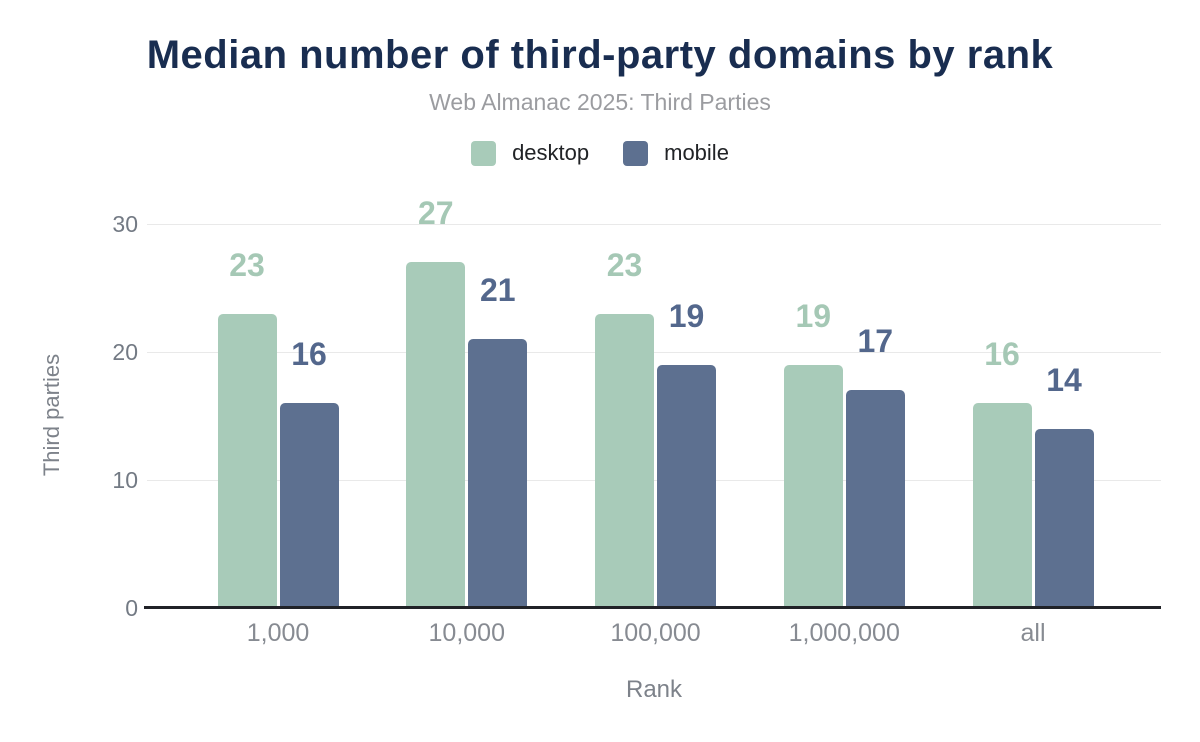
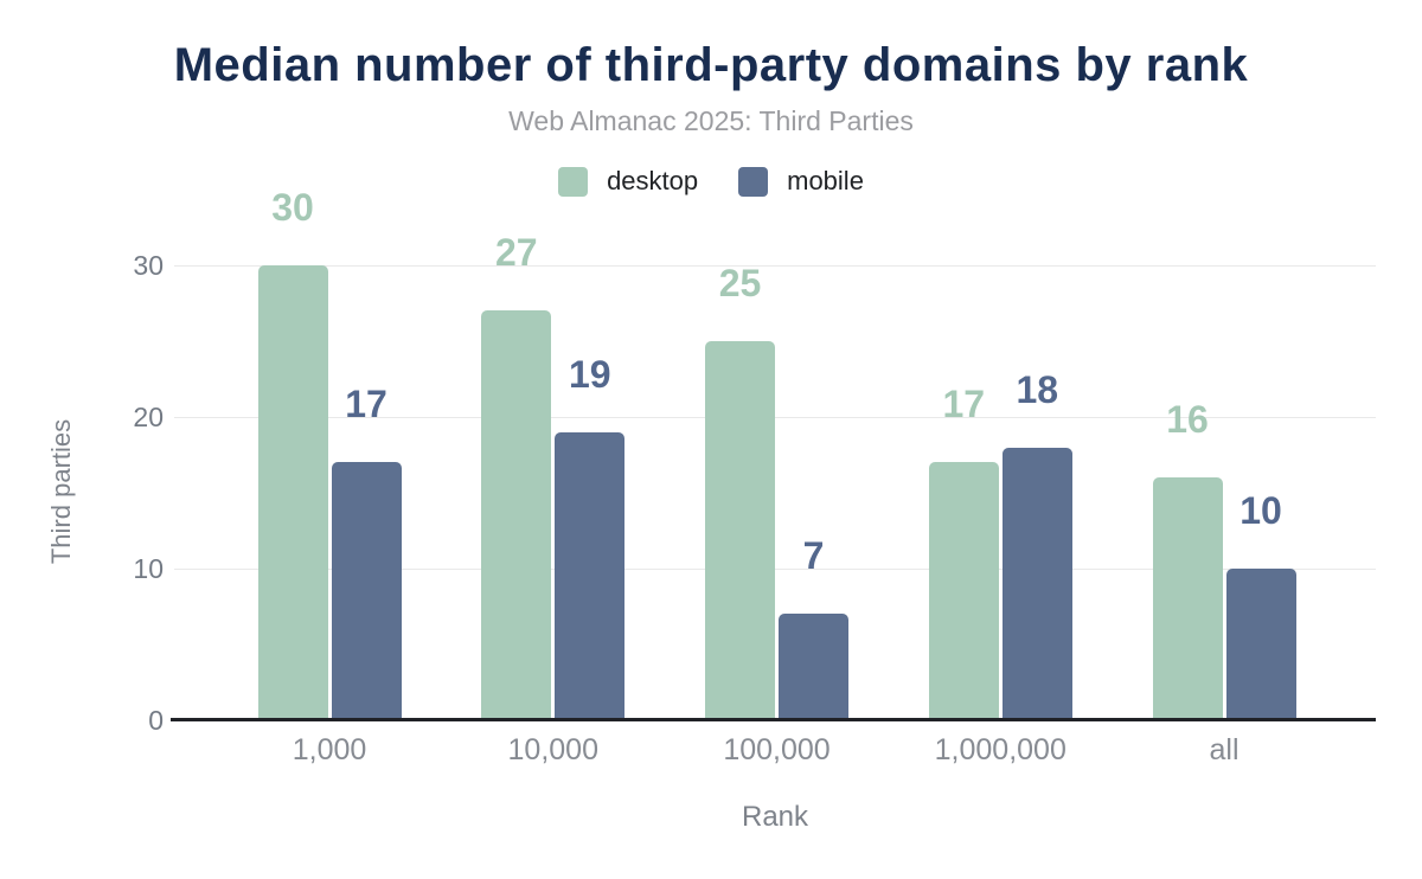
desktop/1,000: 23 -> 30
mobile/1,000: 16 -> 17
mobile/10,000: 21 -> 19
desktop/100,000: 23 -> 25
mobile/100,000: 19 -> 7
desktop/1,000,000: 19 -> 17
mobile/1,000,000: 17 -> 18
mobile/all: 14 -> 10
